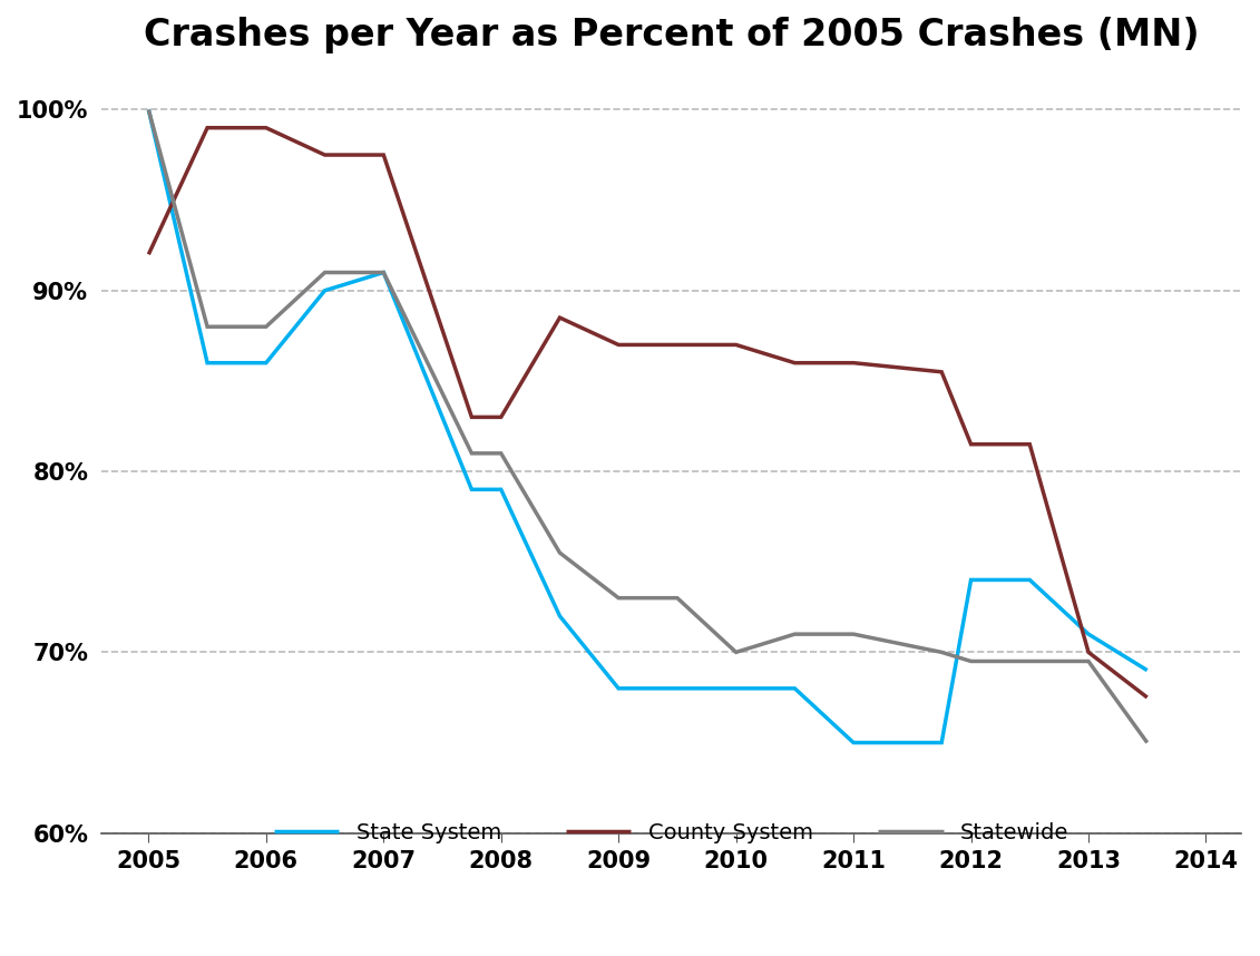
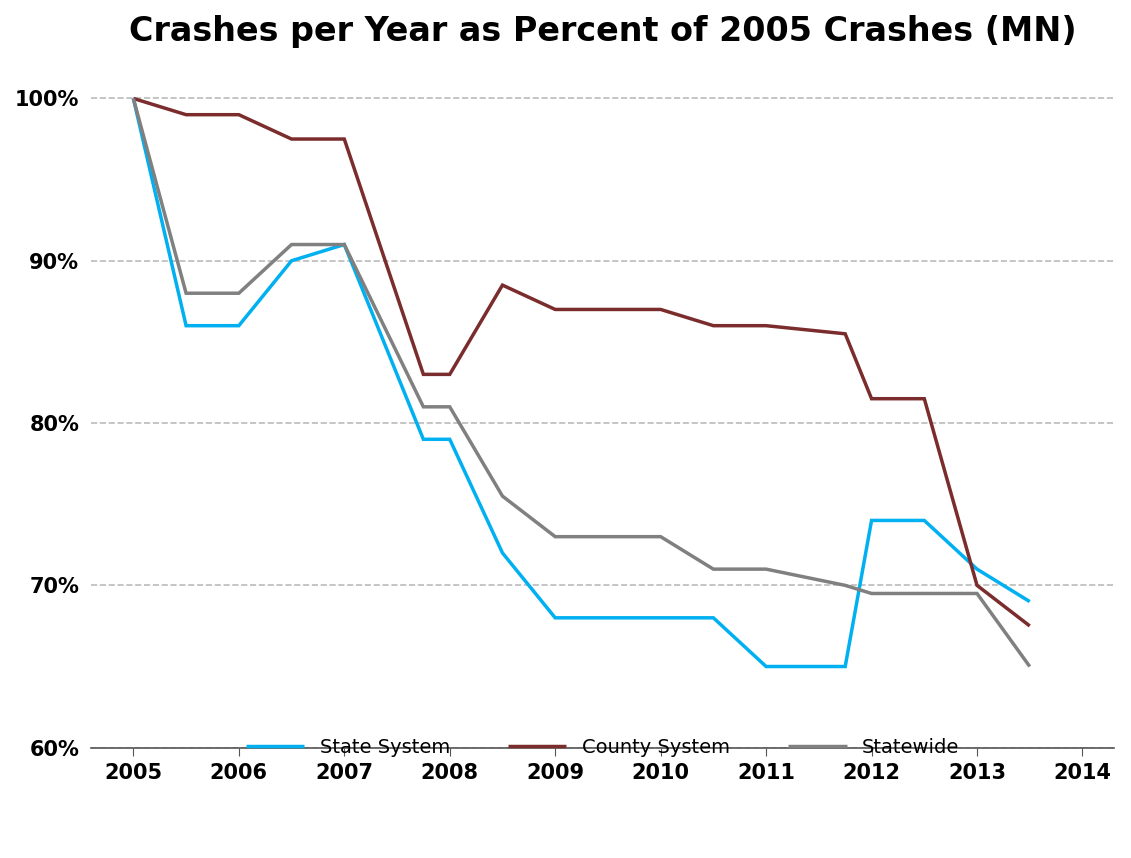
County System/2005: 92.0% -> 100.0%
Statewide/2010: 70.0% -> 73.0%
